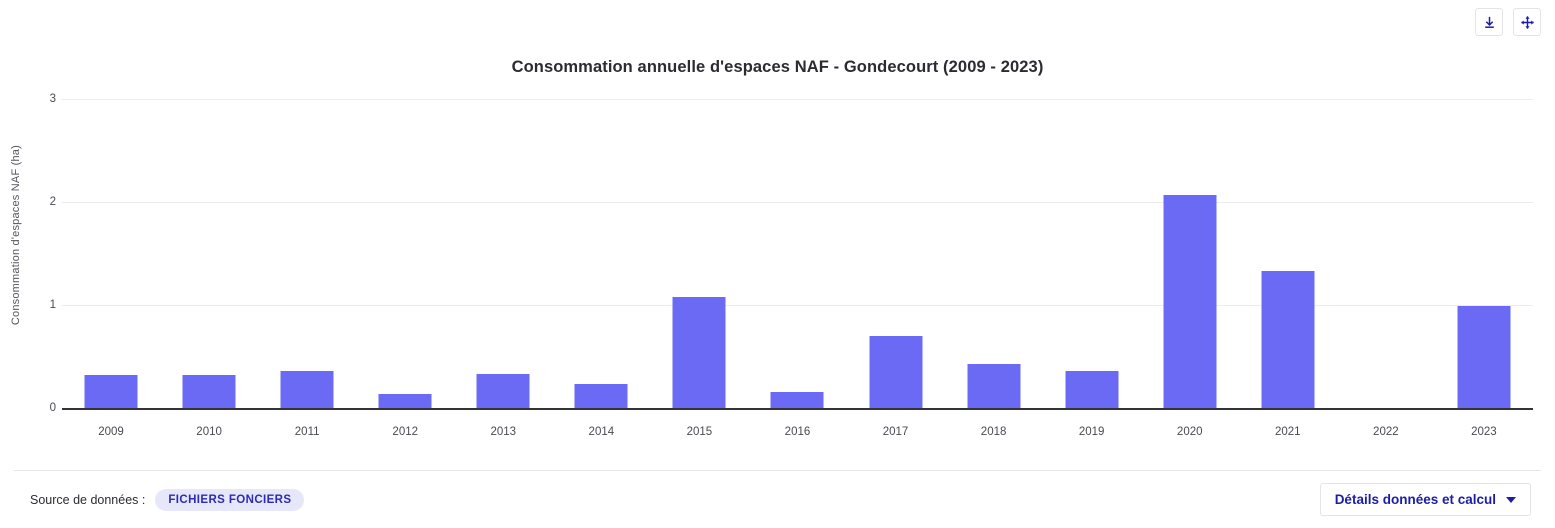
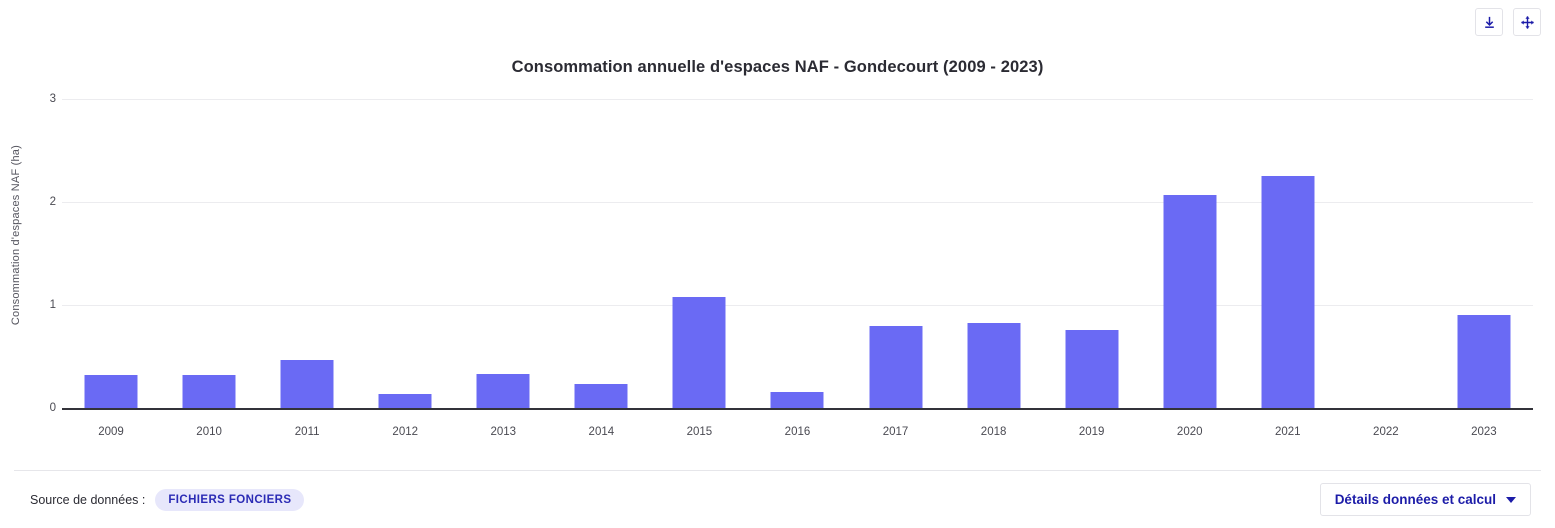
2011: 0.36 -> 0.47
2017: 0.70 -> 0.80
2018: 0.43 -> 0.83
2019: 0.36 -> 0.76
2021: 1.33 -> 2.25
2023: 0.99 -> 0.90
